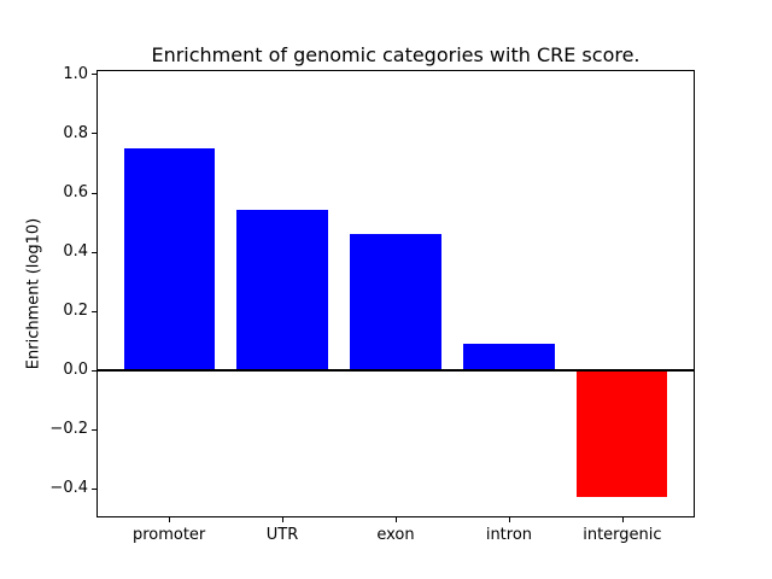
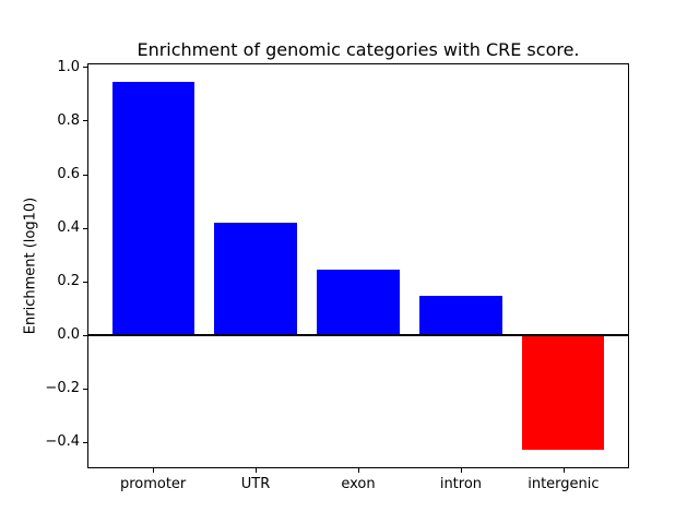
promoter: 0.75 -> 0.94
UTR: 0.54 -> 0.42
exon: 0.46 -> 0.24
intron: 0.09 -> 0.14
